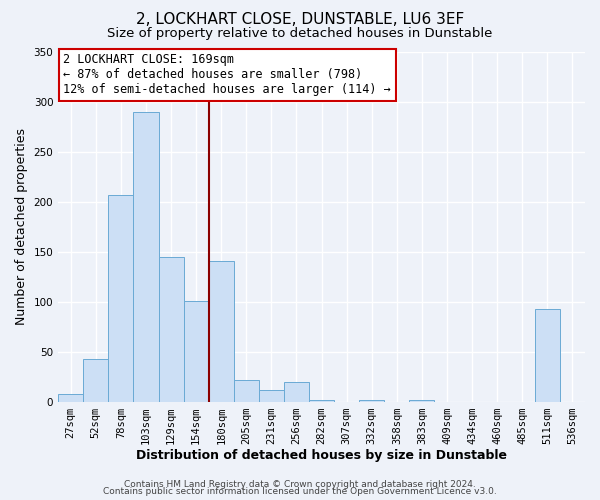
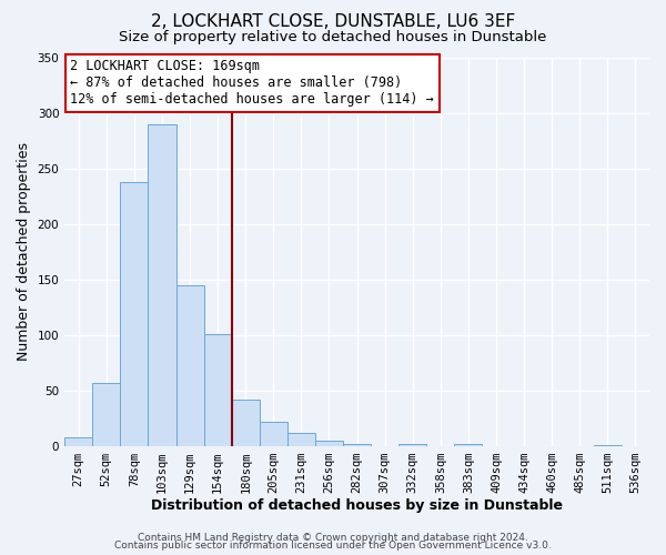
52sqm: 43 -> 57
78sqm: 207 -> 238
180sqm: 141 -> 42
256sqm: 20 -> 5
511sqm: 93 -> 1
